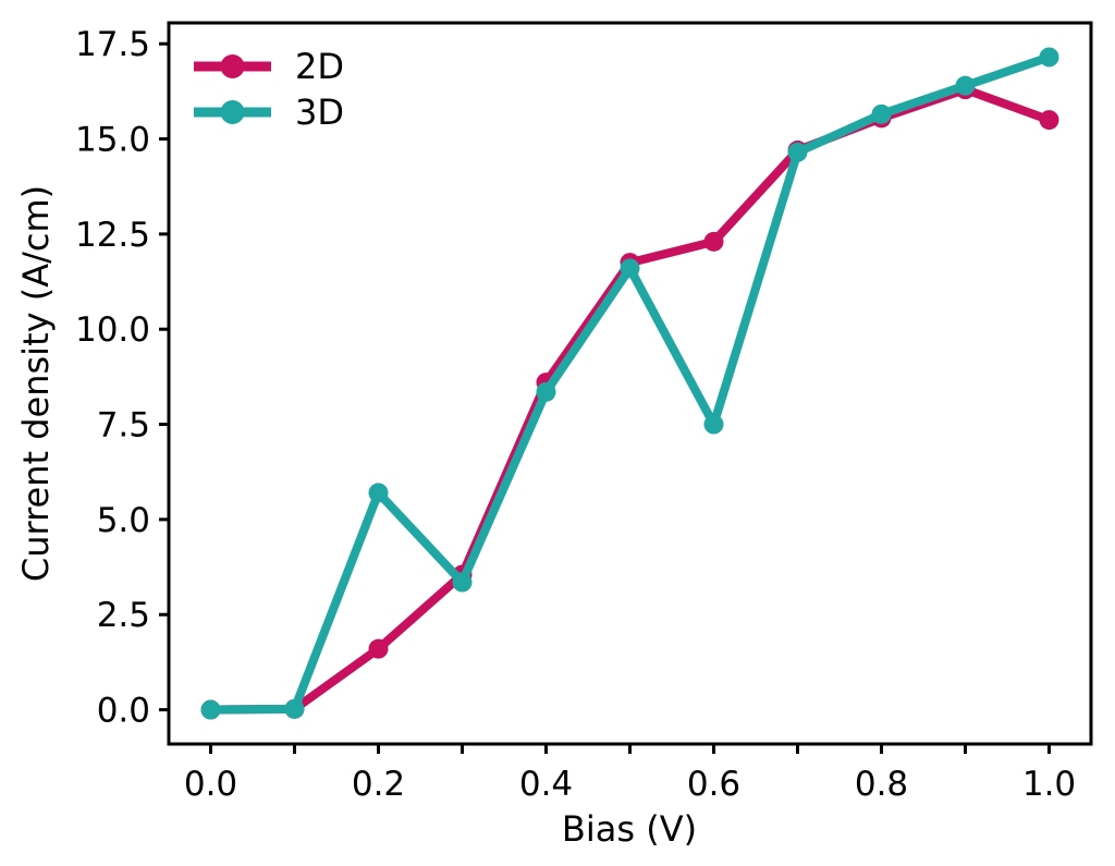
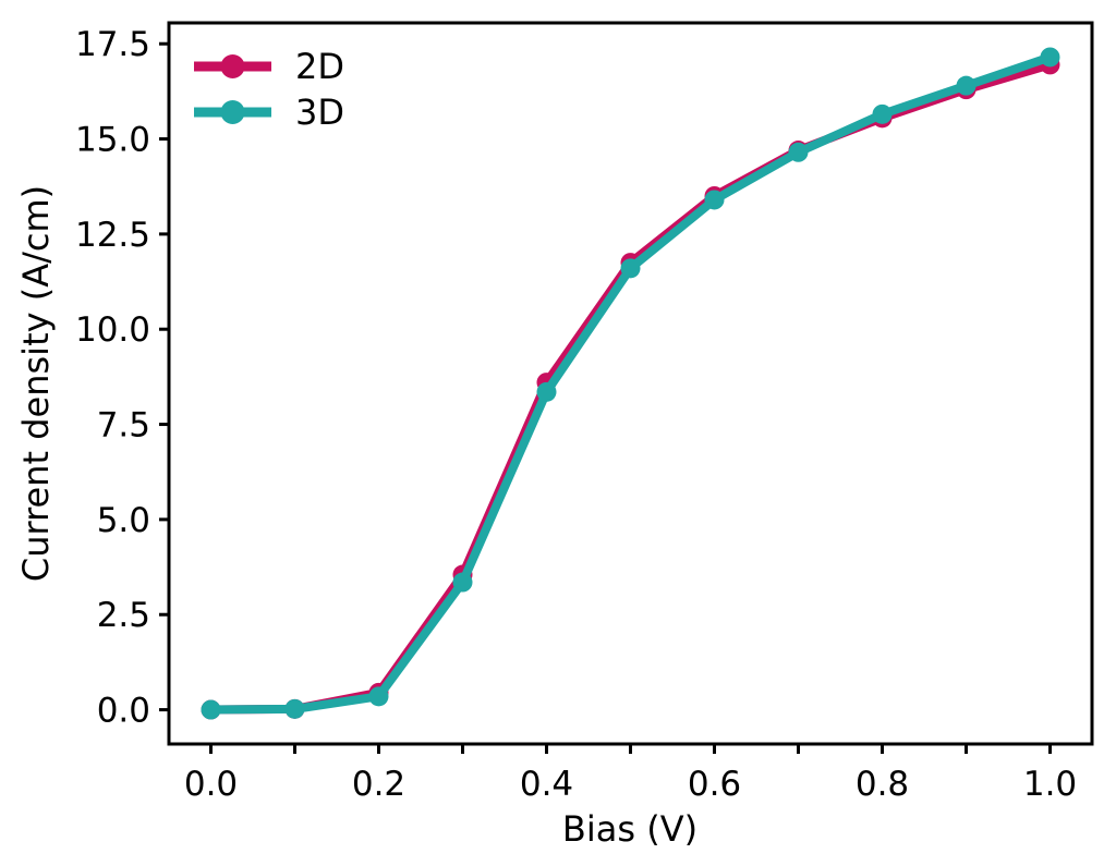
2D/0.2: 1.6 -> 0.5
3D/0.2: 5.7 -> 0.3
2D/0.6: 12.3 -> 13.5
3D/0.6: 7.5 -> 13.4
2D/1.0: 15.5 -> 16.9
